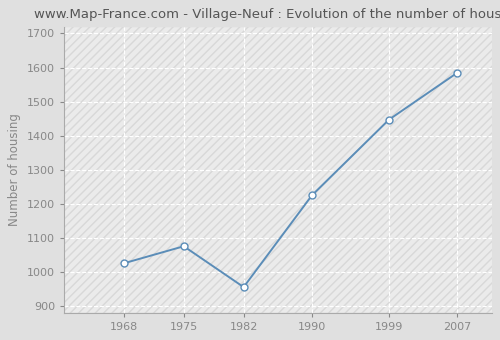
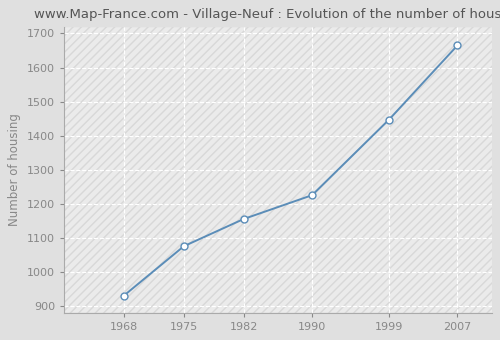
1968: 1025 -> 930
1982: 955 -> 1155
2007: 1585 -> 1665
